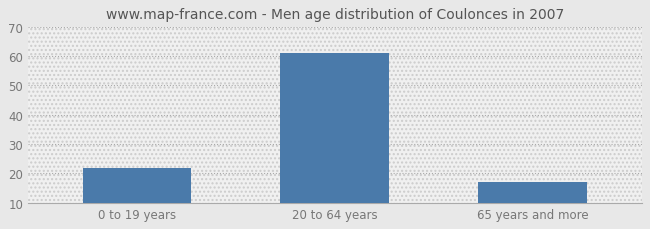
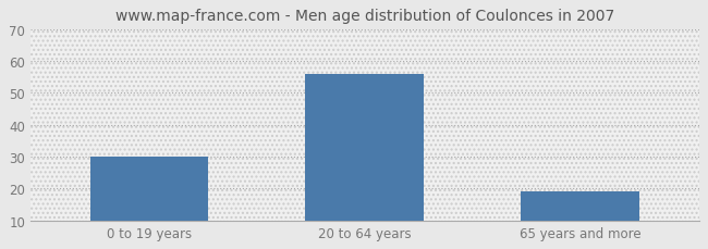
0 to 19 years: 22 -> 30
20 to 64 years: 61 -> 56
65 years and more: 17 -> 19
